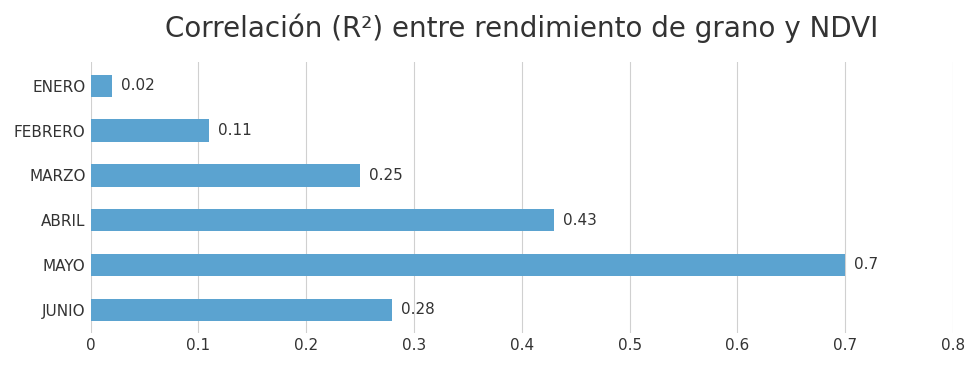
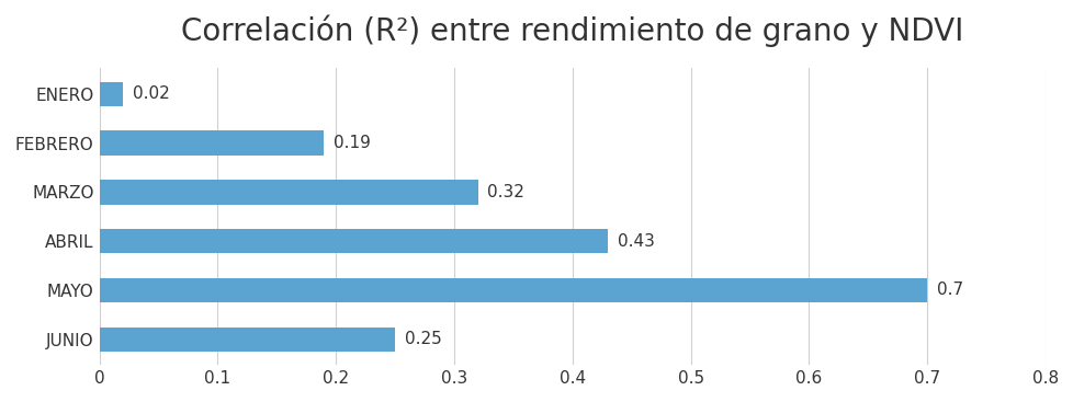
FEBRERO: 0.11 -> 0.19
MARZO: 0.25 -> 0.32
JUNIO: 0.28 -> 0.25
